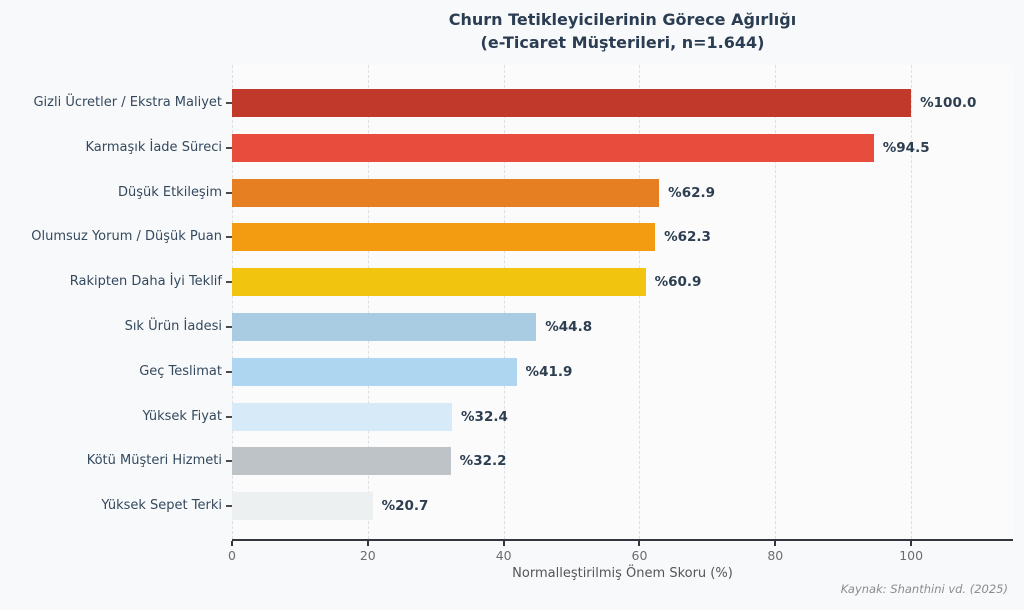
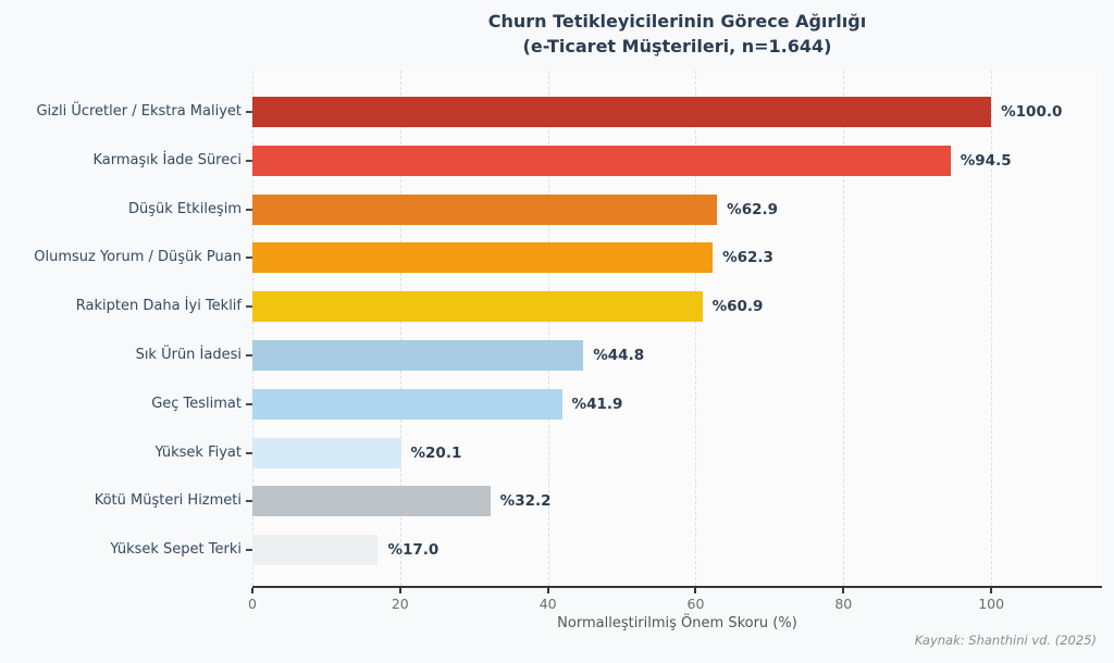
Yüksek Fiyat: 32.4 -> 20.1
Yüksek Sepet Terki: 20.7 -> 17.0
